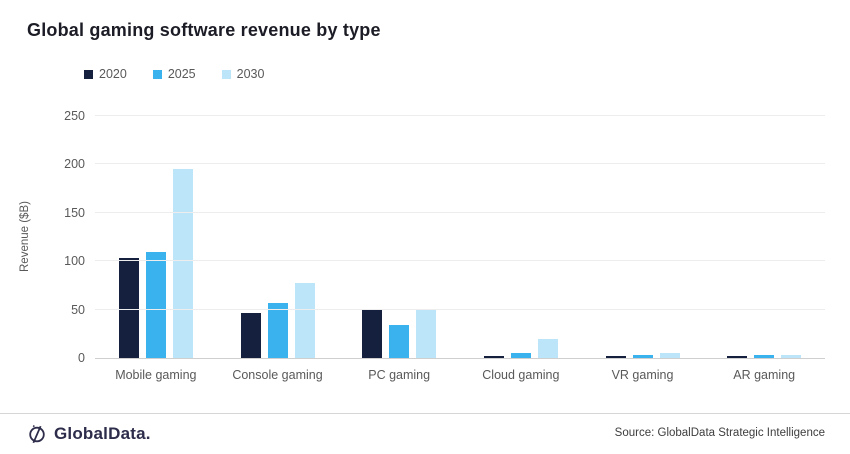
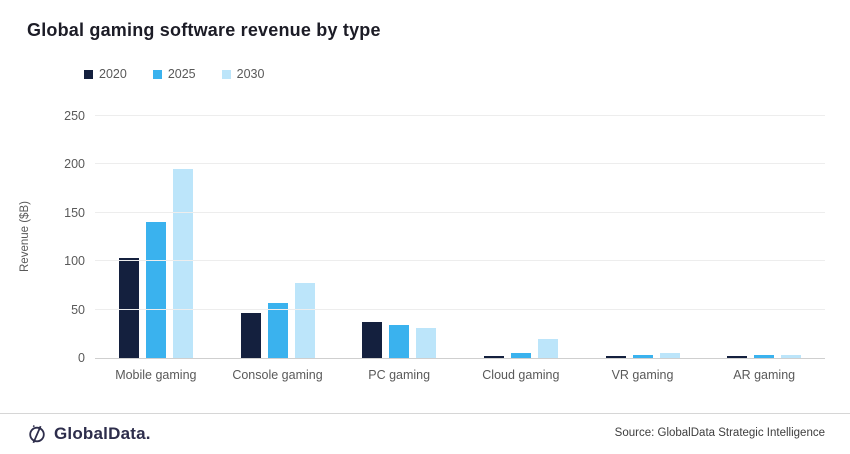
2025/Mobile gaming: 110 -> 140
2020/PC gaming: 50 -> 40
2030/PC gaming: 50 -> 30
